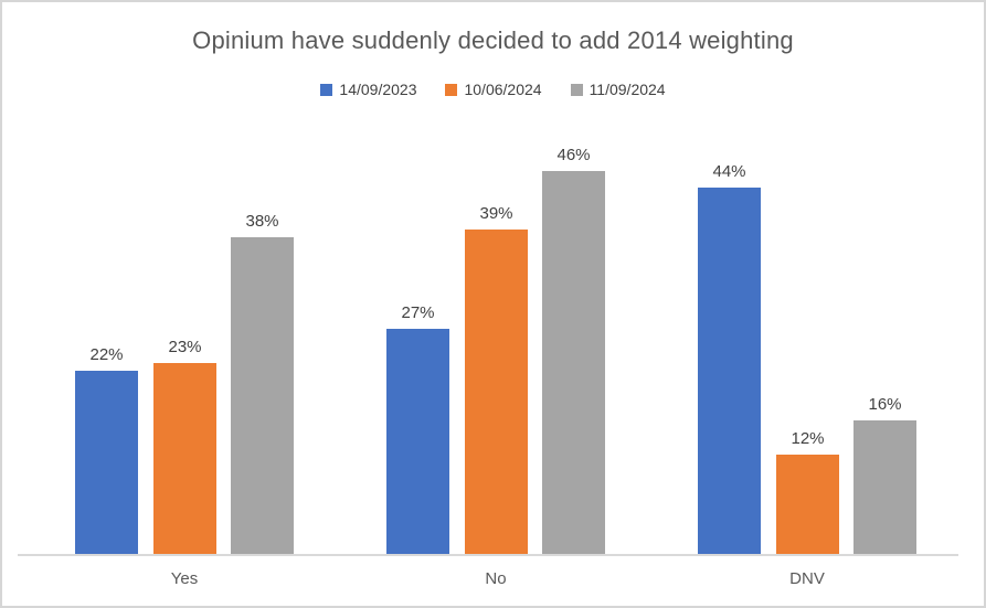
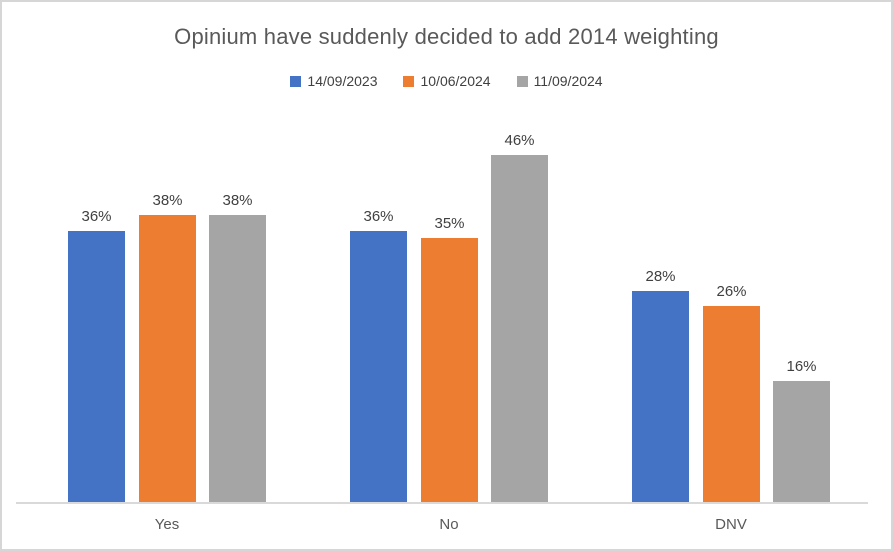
14/09/2023/Yes: 22% -> 36%
10/06/2024/Yes: 23% -> 38%
14/09/2023/No: 27% -> 36%
10/06/2024/No: 39% -> 35%
14/09/2023/DNV: 44% -> 28%
10/06/2024/DNV: 12% -> 26%
